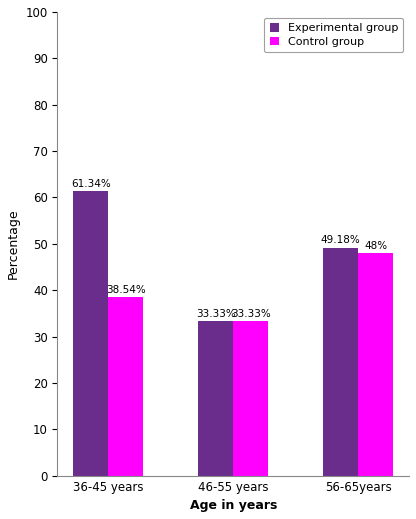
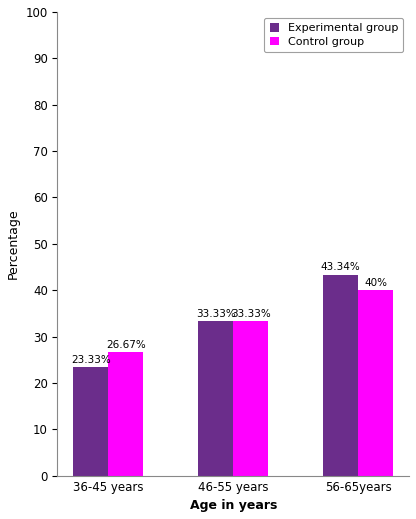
Experimental group/36-45 years: 61.34% -> 23.33%
Control group/36-45 years: 38.54% -> 26.67%
Experimental group/56-65years: 49.18% -> 43.34%
Control group/56-65years: 48% -> 40%
